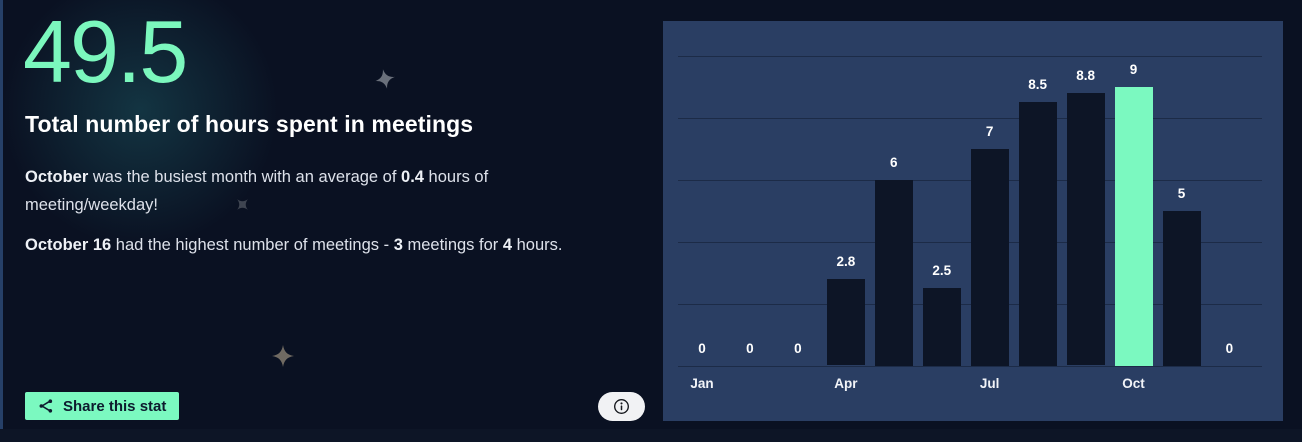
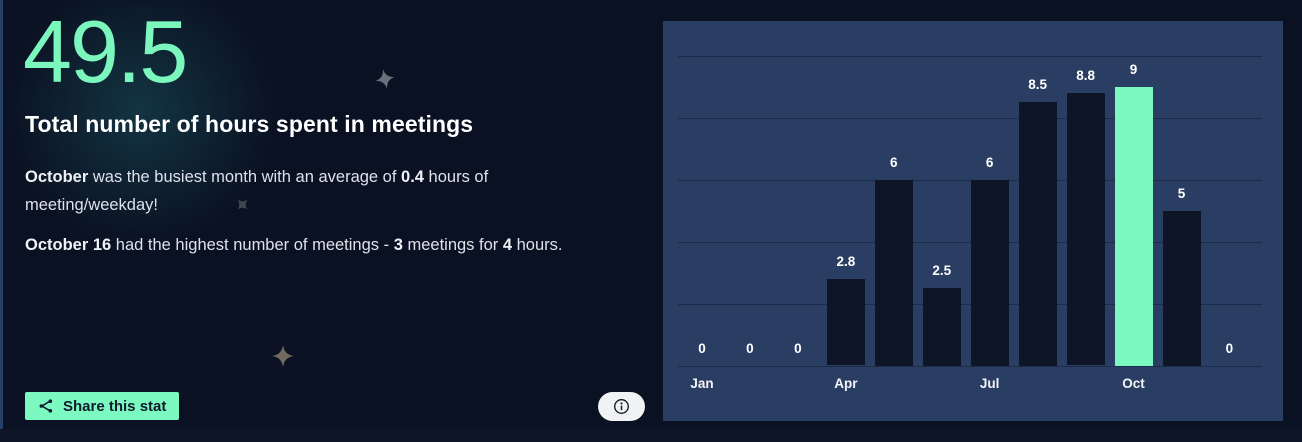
Jul: 7 -> 6
